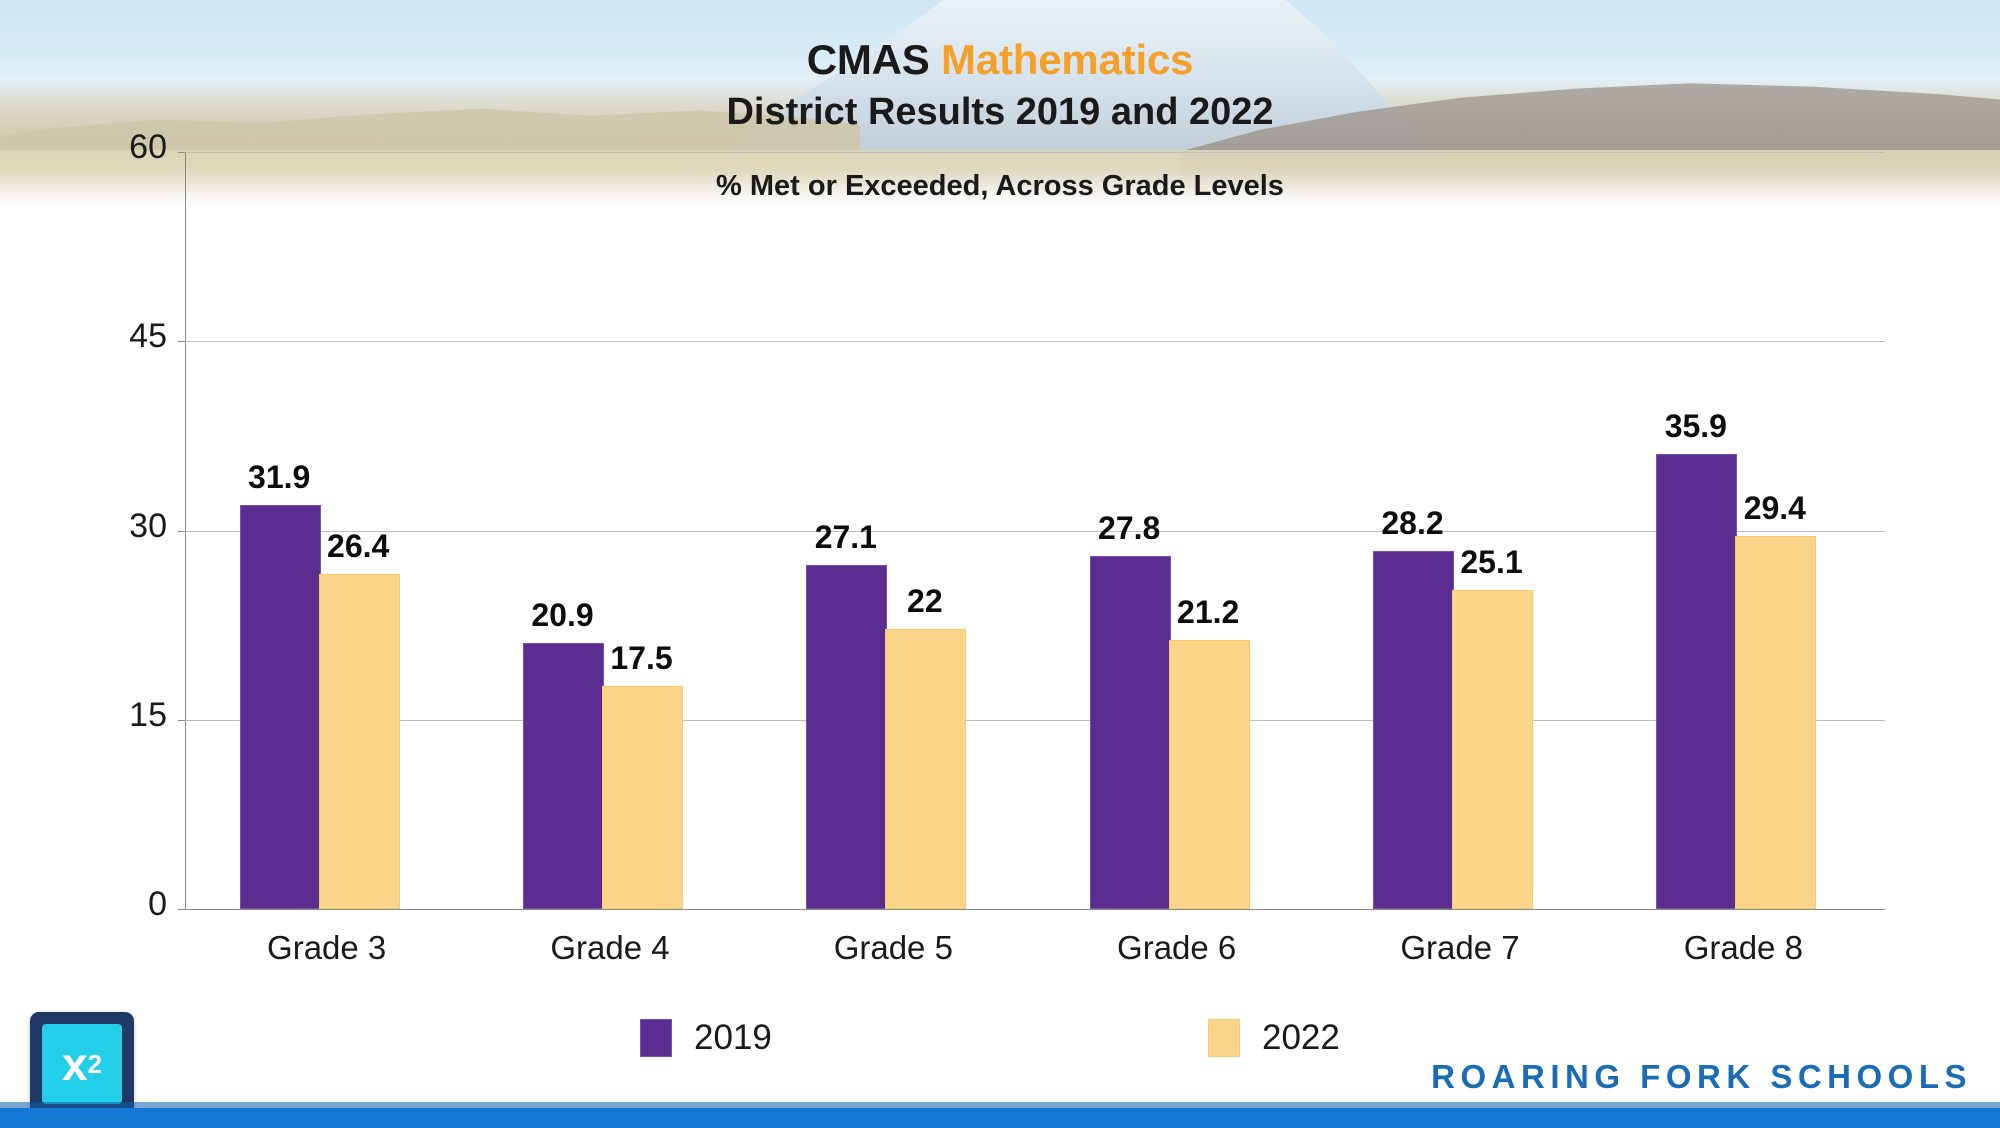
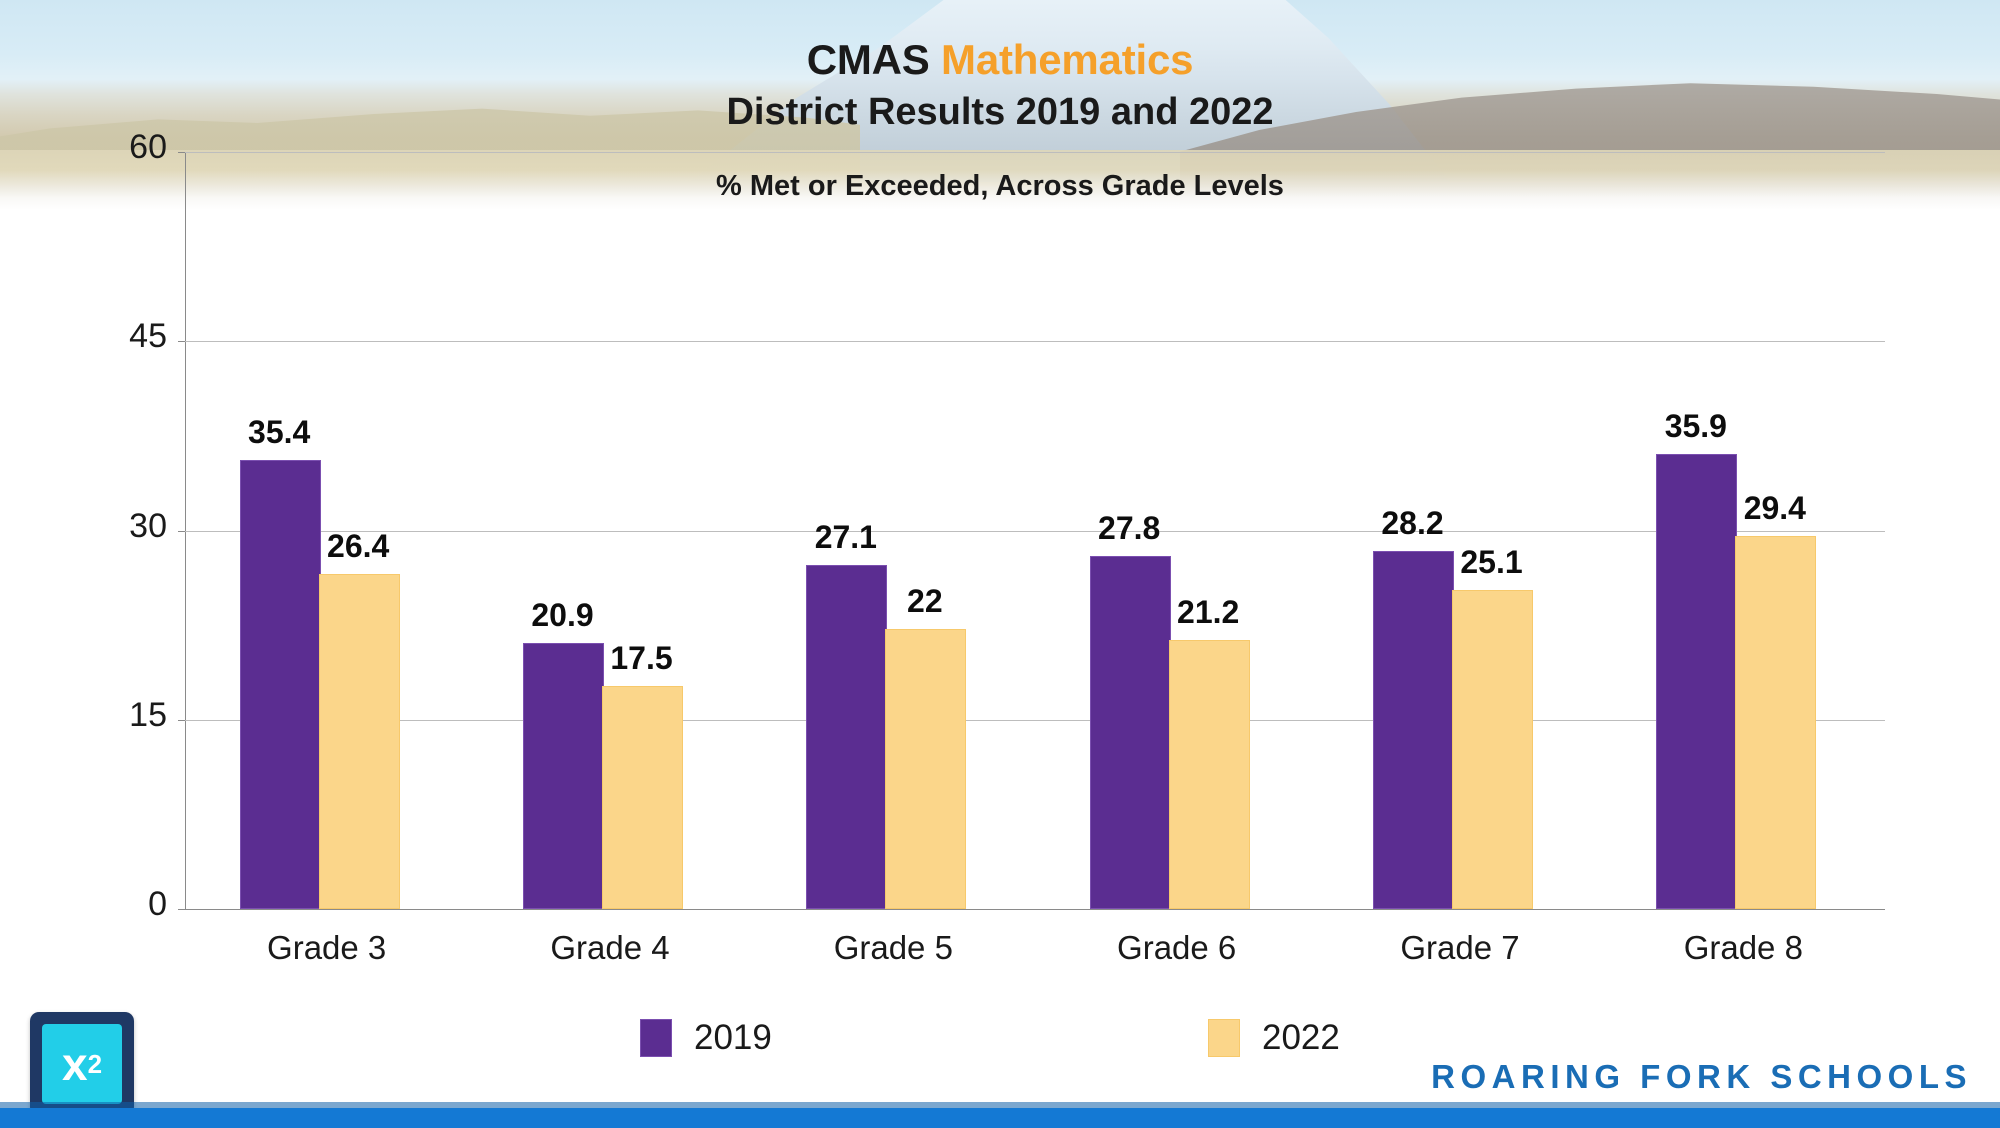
2019/Grade 3: 31.9 -> 35.4
